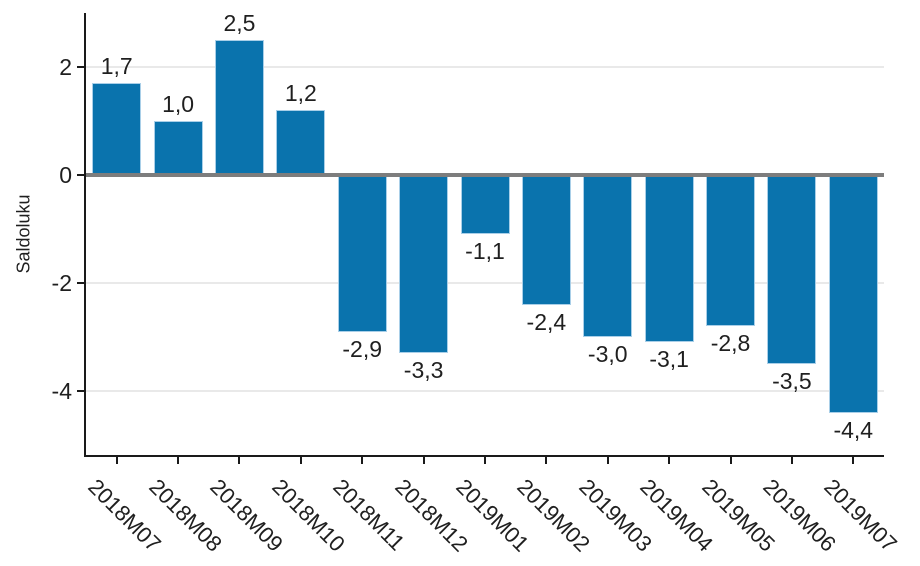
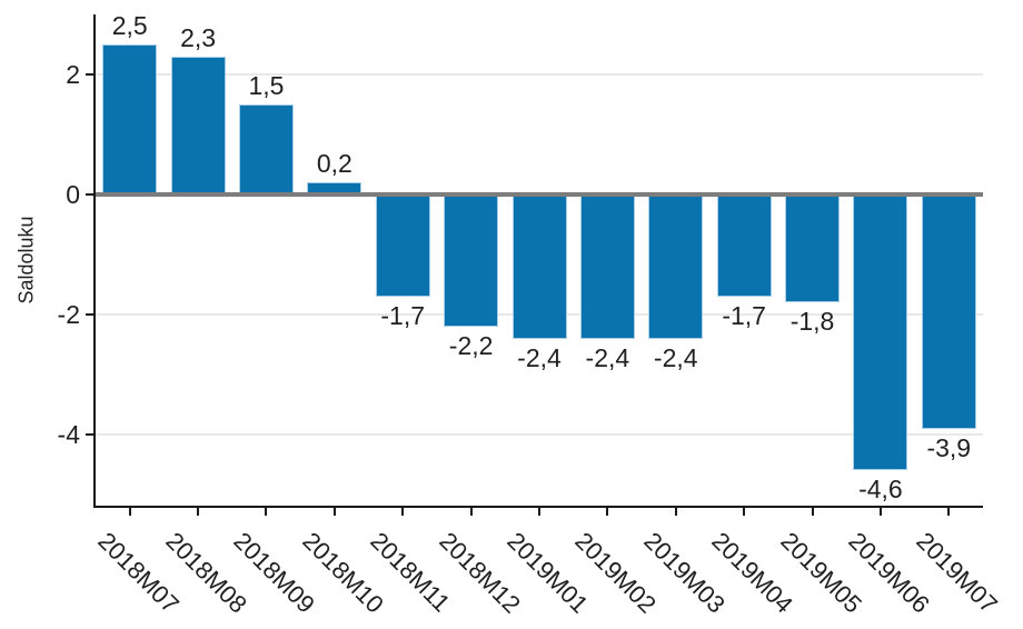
2018M07: 1,7 -> 2,5
2018M08: 1,0 -> 2,3
2018M09: 2,5 -> 1,5
2018M10: 1,2 -> 0,2
2018M11: -2,9 -> -1,7
2018M12: -3,3 -> -2,2
2019M01: -1,1 -> -2,4
2019M03: -3,0 -> -2,4
2019M04: -3,1 -> -1,7
2019M05: -2,8 -> -1,8
2019M06: -3,5 -> -4,6
2019M07: -4,4 -> -3,9
